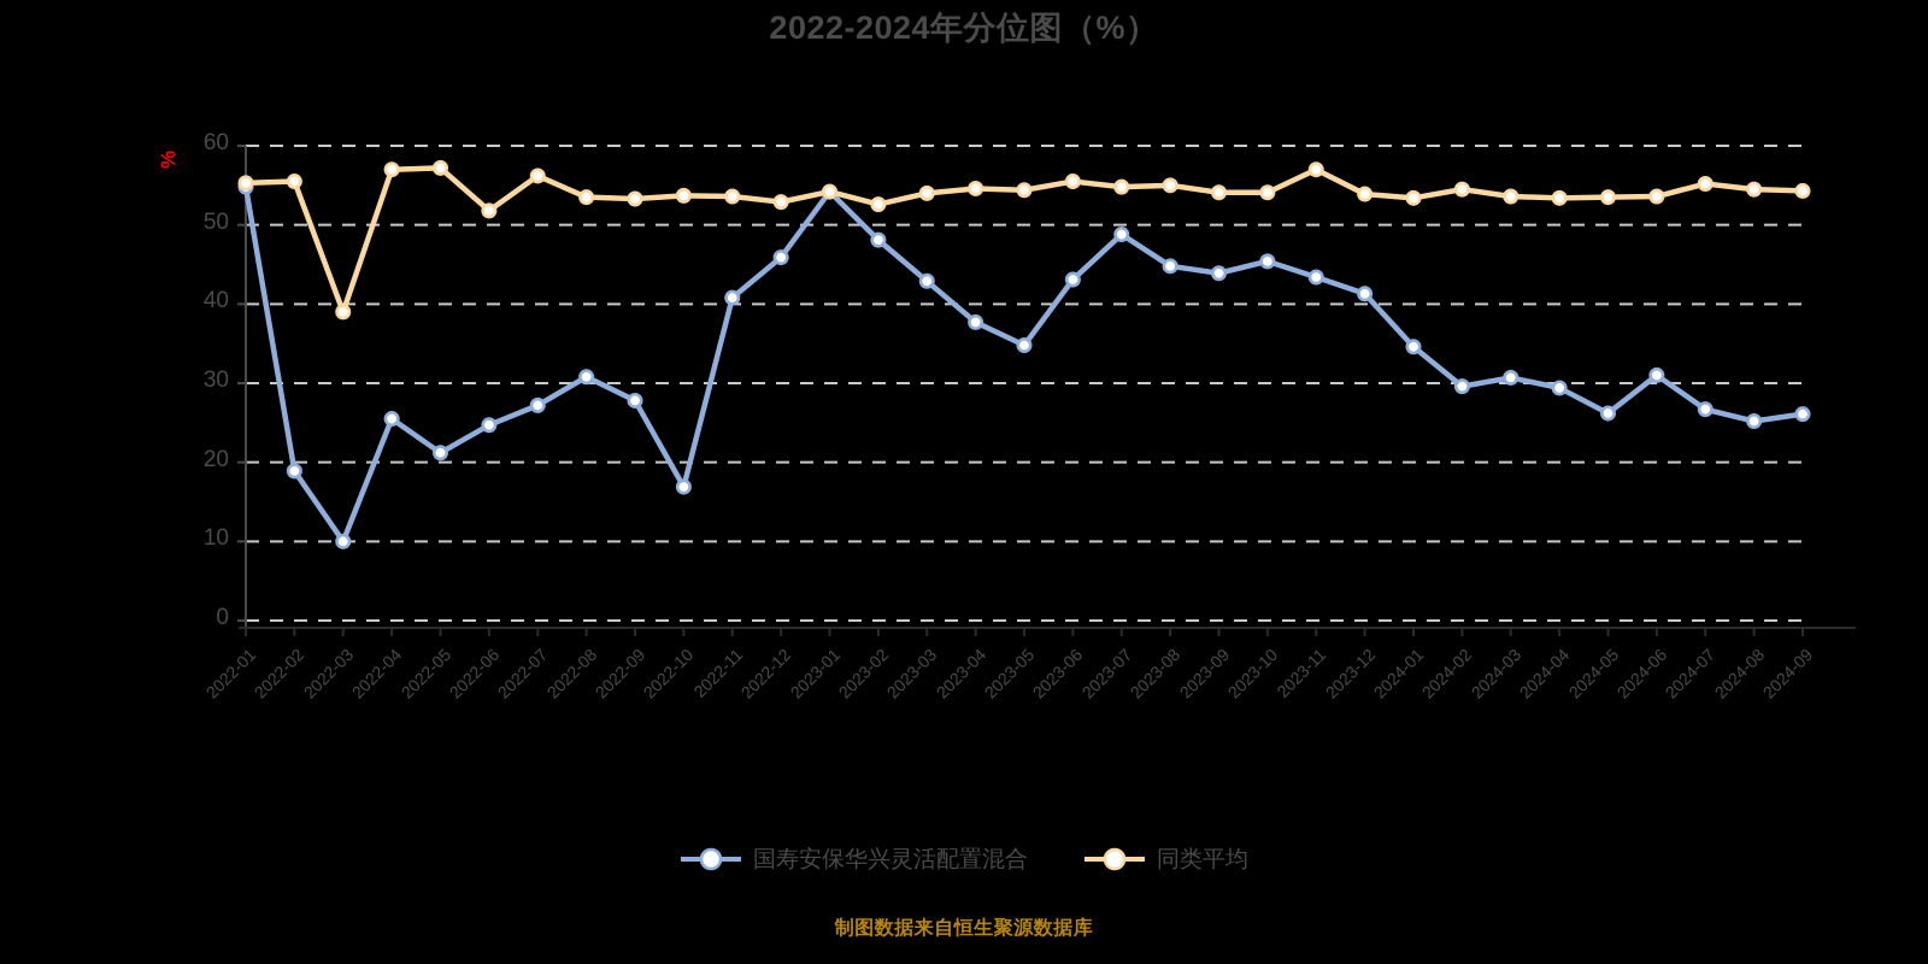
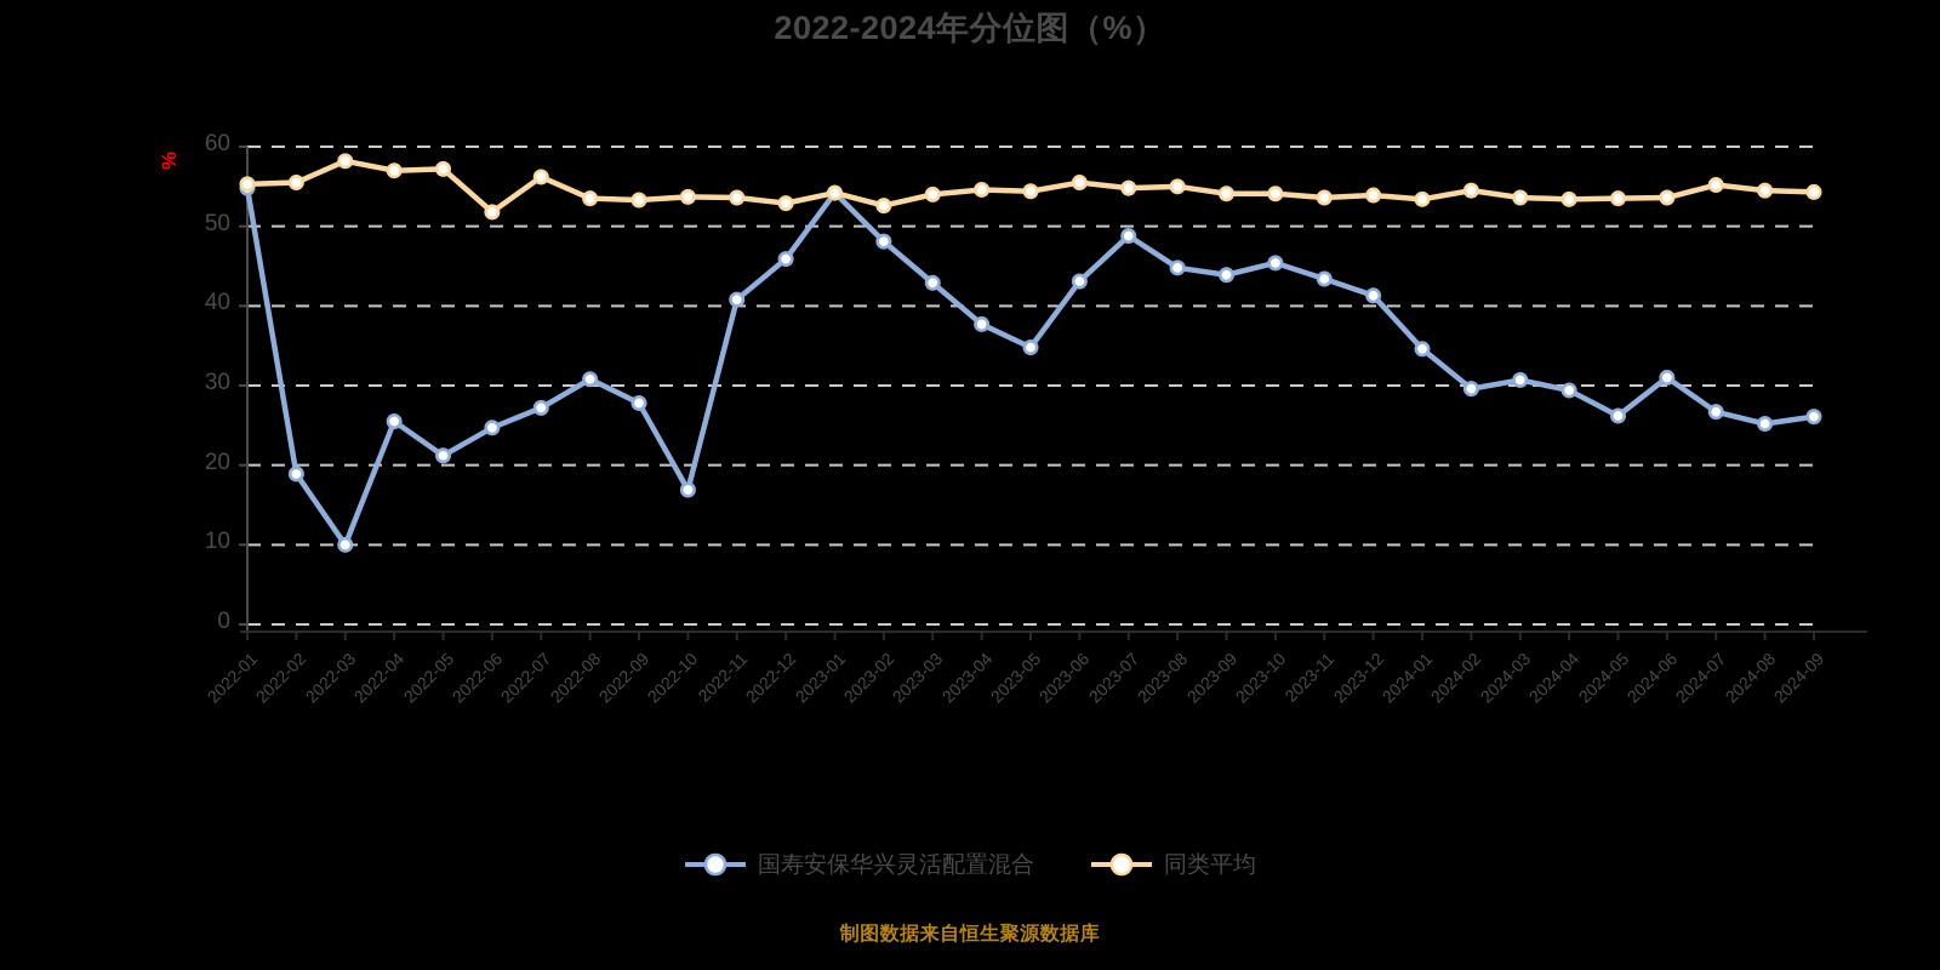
同类平均/2022-03: 39 -> 58
同类平均/2023-11: 57 -> 54
